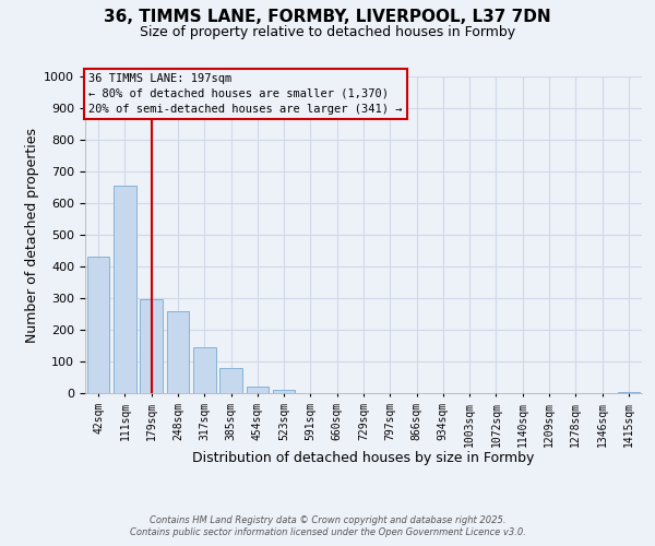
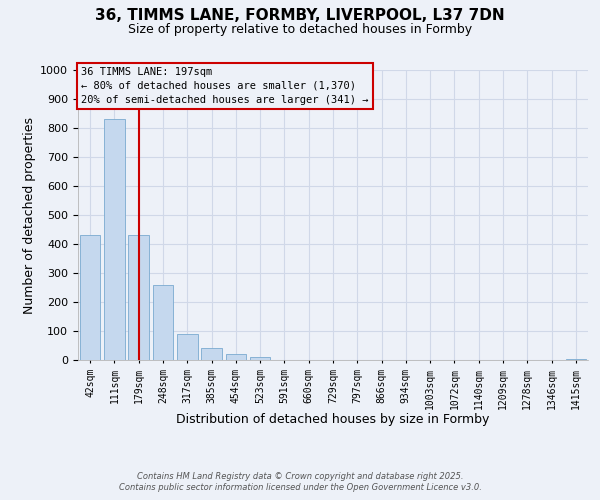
111sqm: 655 -> 830
179sqm: 295 -> 430
317sqm: 145 -> 90
385sqm: 80 -> 40
